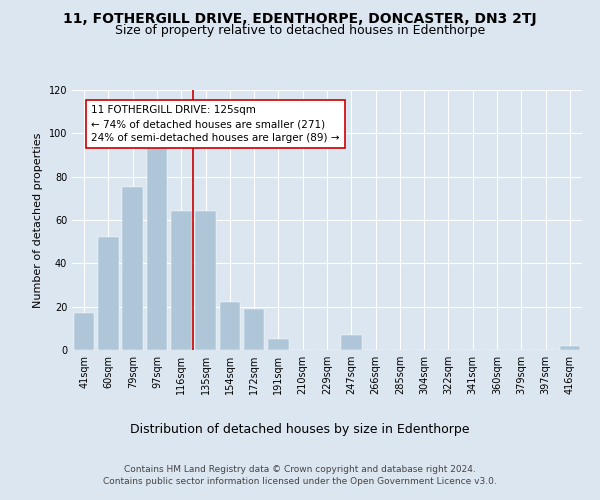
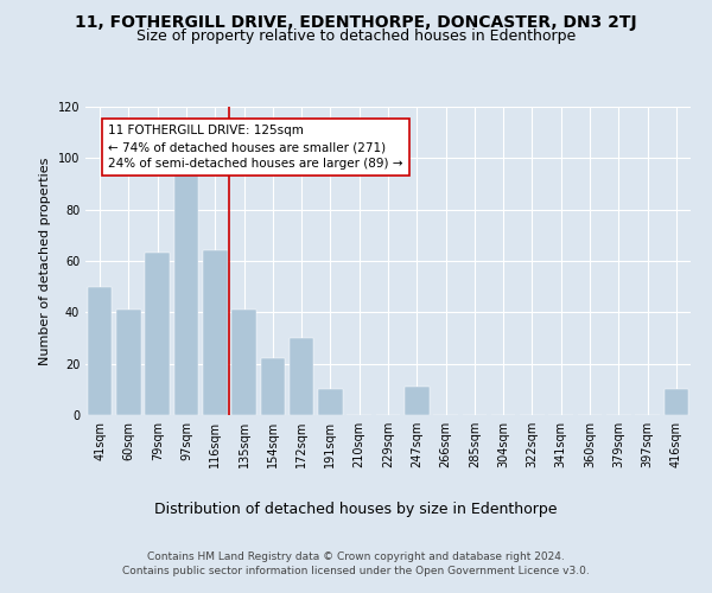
41sqm: 17 -> 50
60sqm: 52 -> 41
79sqm: 75 -> 63
135sqm: 64 -> 41
172sqm: 19 -> 30
191sqm: 5 -> 10
247sqm: 7 -> 11
416sqm: 2 -> 10
